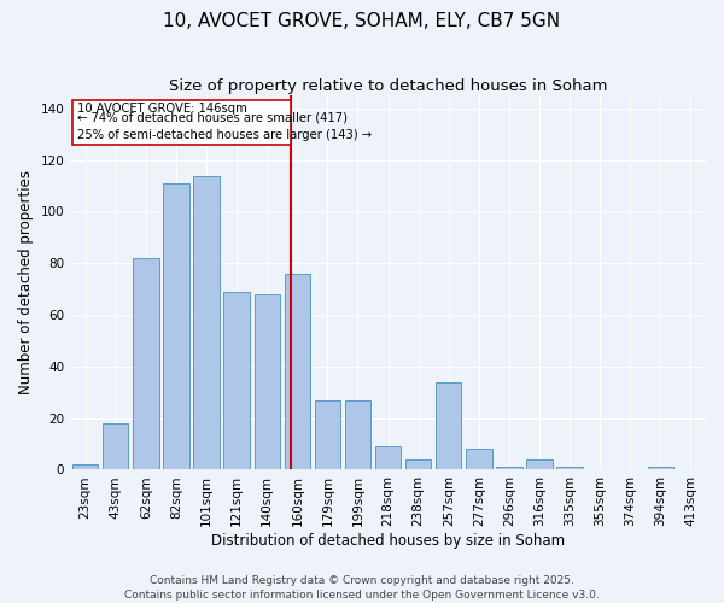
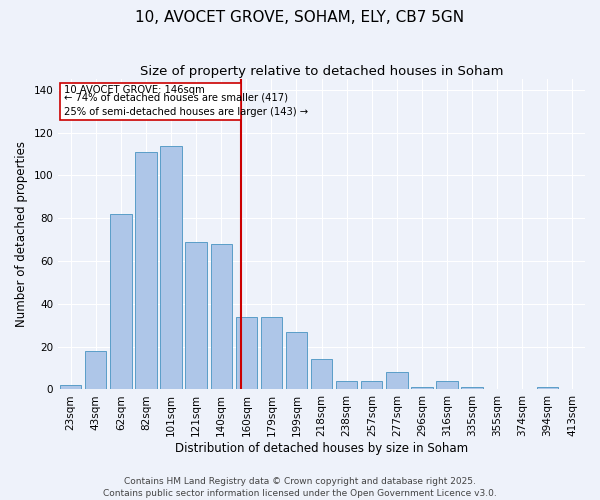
160sqm: 76 -> 34
179sqm: 27 -> 34
218sqm: 9 -> 14
257sqm: 34 -> 4
